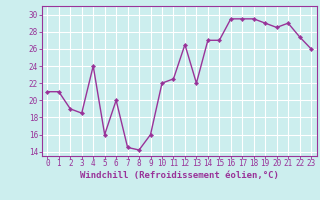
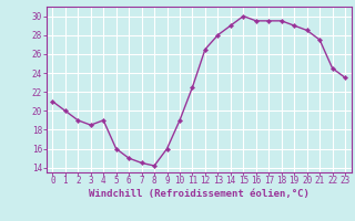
1: 21.0 -> 20.0
4: 24.0 -> 19.0
6: 20.0 -> 15.0
10: 22.0 -> 19.0
13: 22.0 -> 28.0
14: 27.0 -> 29.0
15: 27.0 -> 30.0
21: 29.0 -> 27.5
22: 27.4 -> 24.5
23: 26.0 -> 23.5
